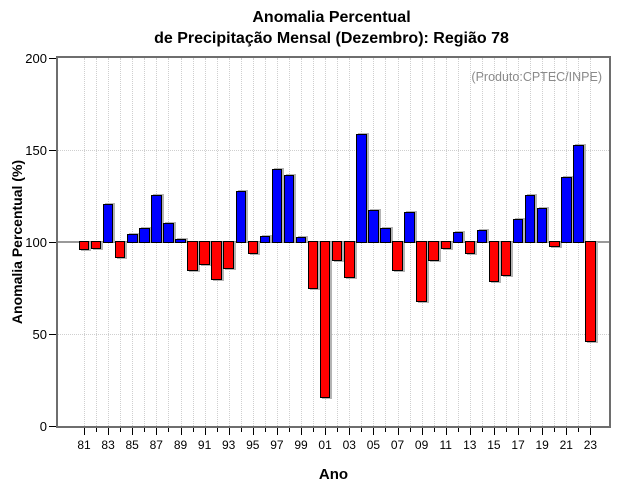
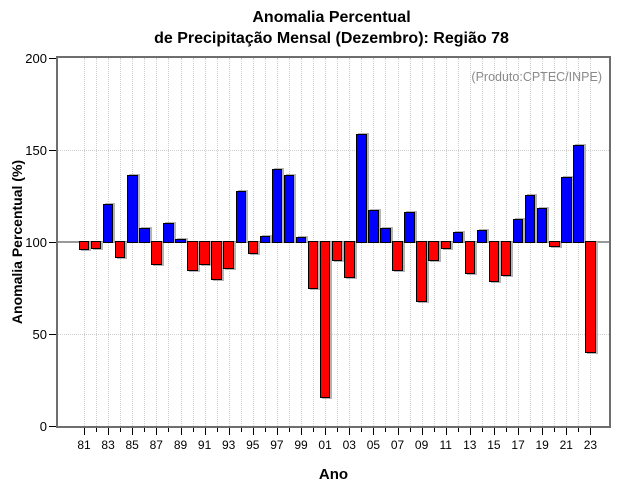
85: 104 -> 136
87: 125 -> 88
13: 94 -> 83
23: 46 -> 40
